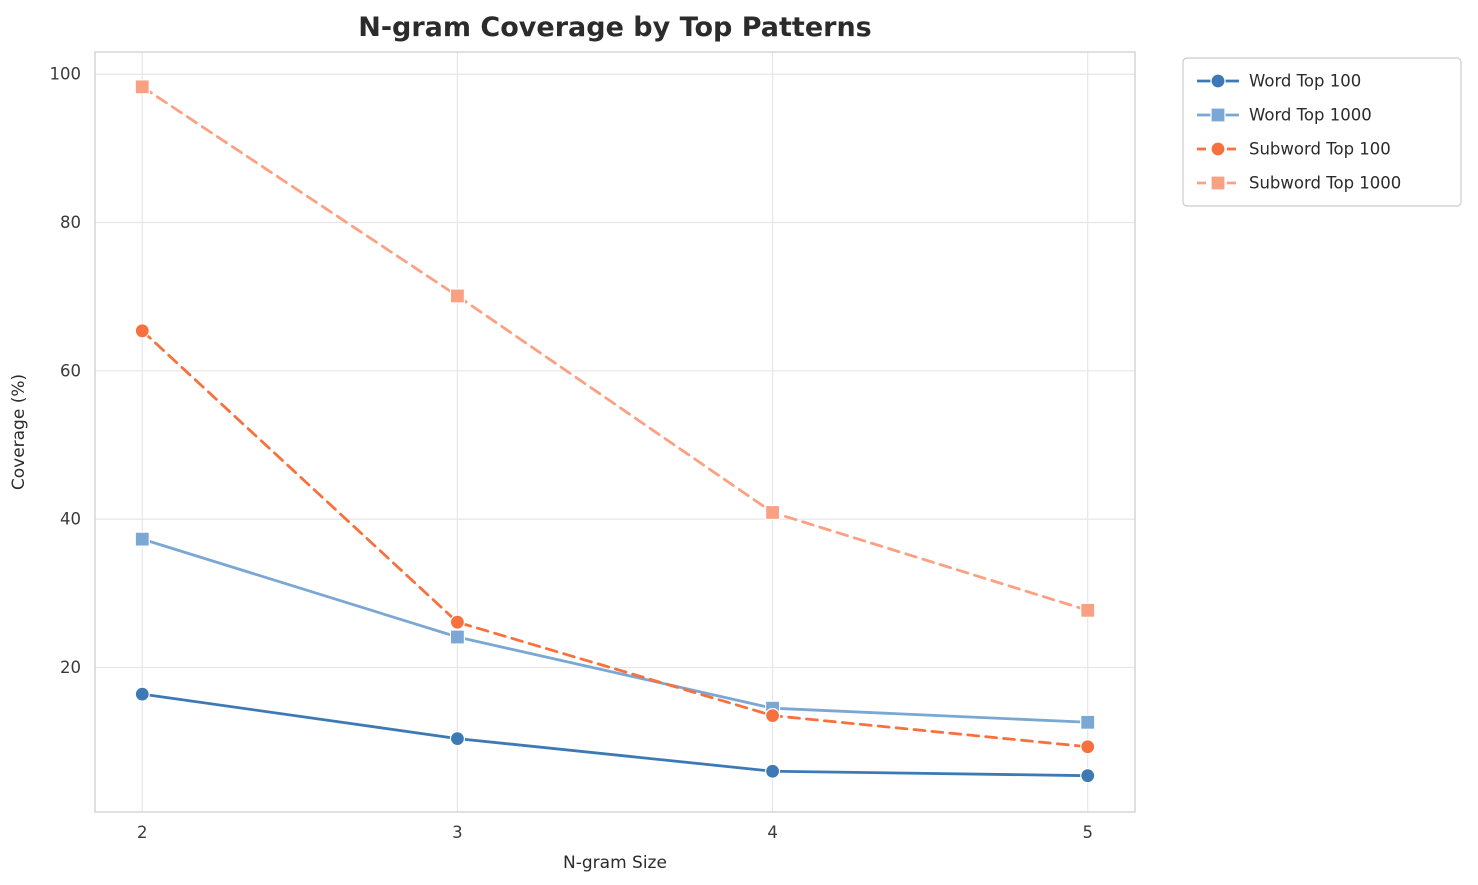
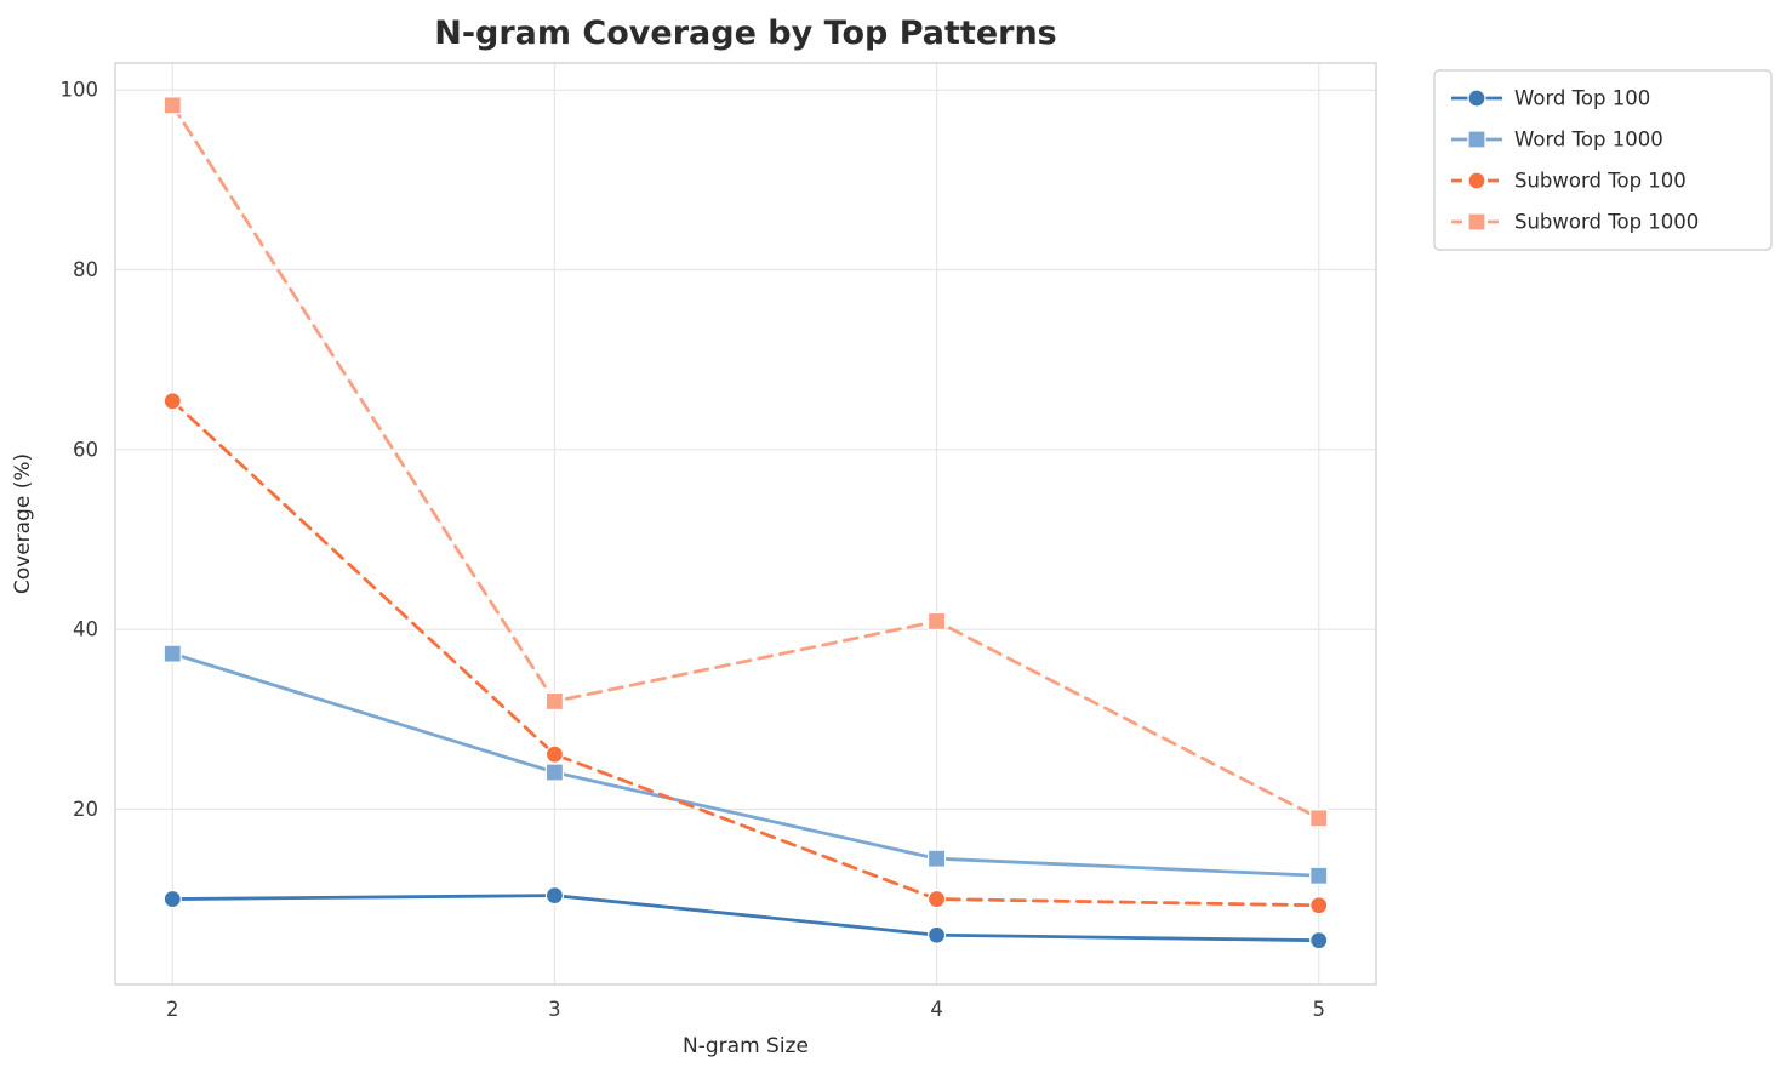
Word Top 100/2: 16 -> 10
Subword Top 1000/3: 70 -> 32
Subword Top 100/4: 14 -> 10
Subword Top 1000/5: 28 -> 19
